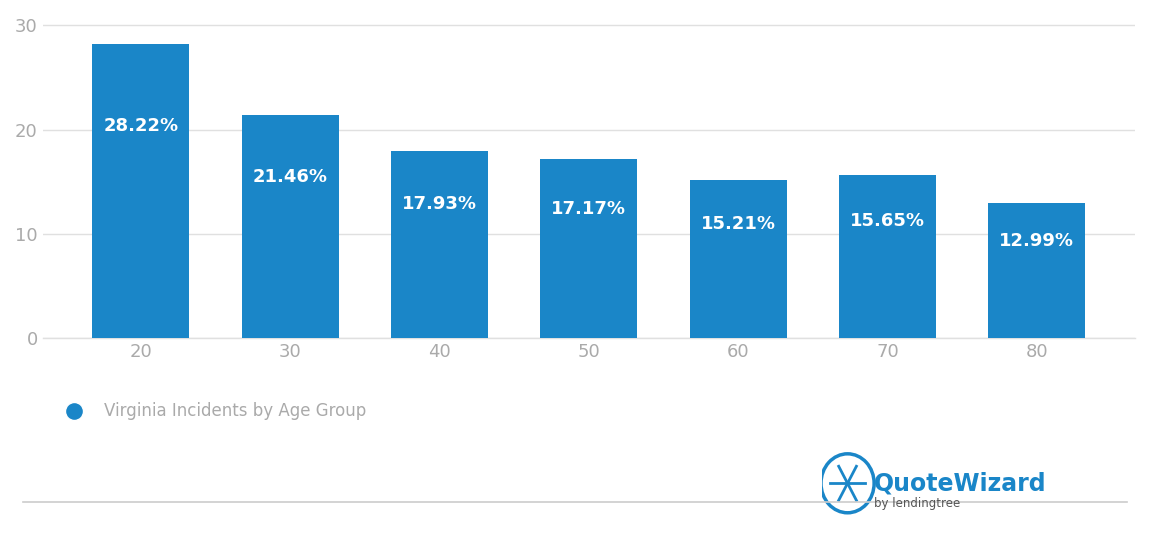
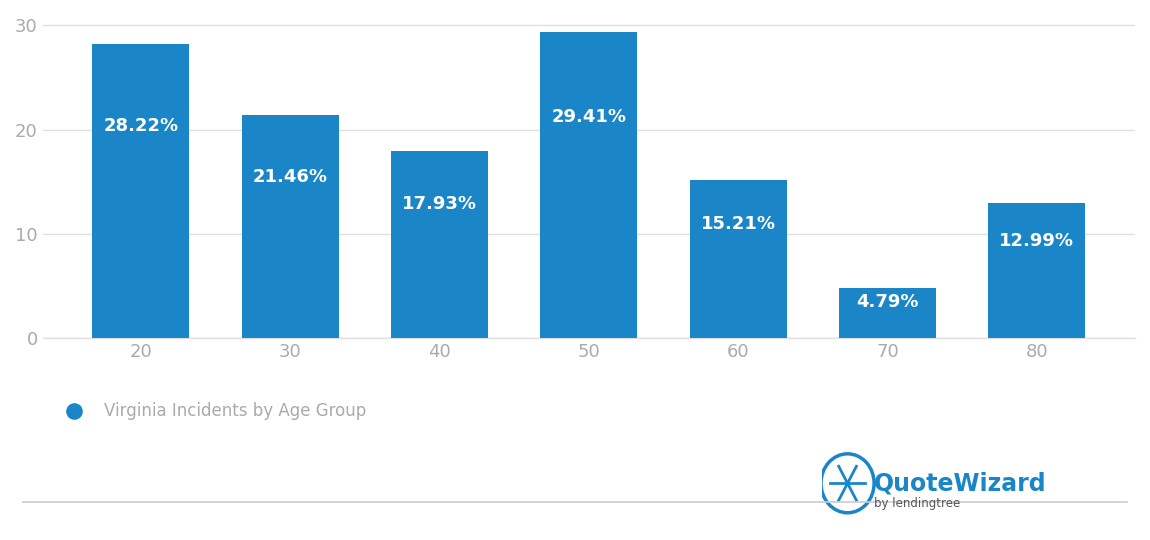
50: 17.17% -> 29.41%
70: 15.65% -> 4.79%
